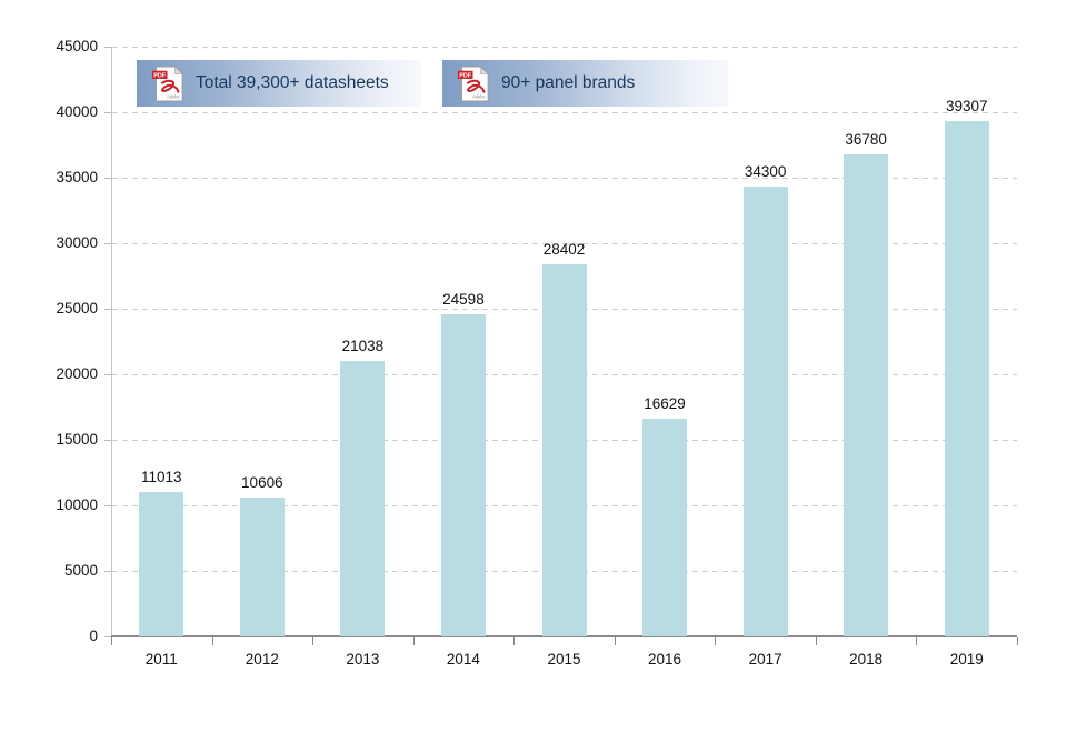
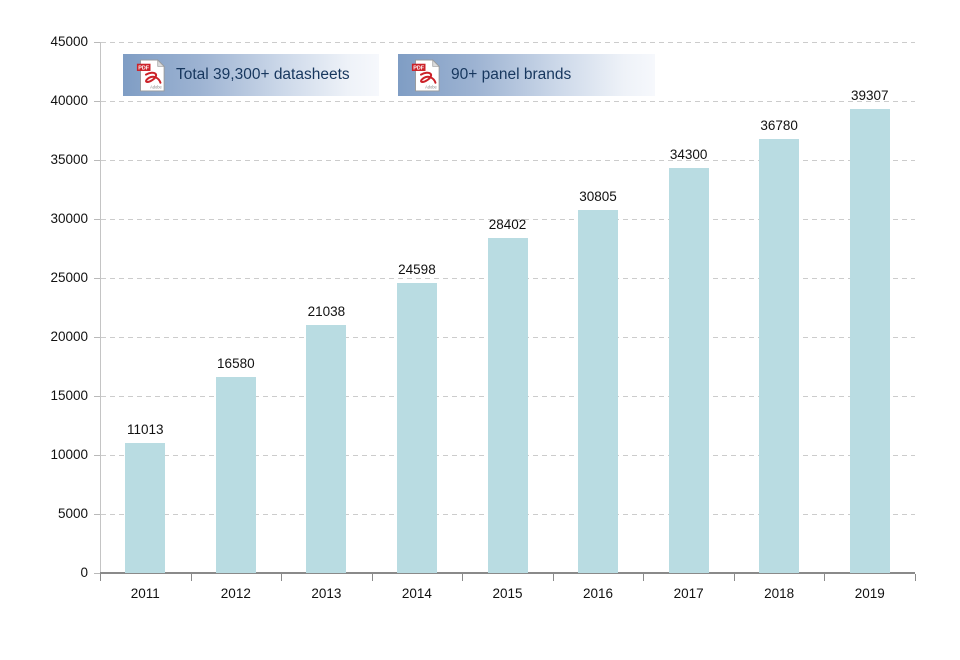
2012: 10606 -> 16580
2016: 16629 -> 30805
